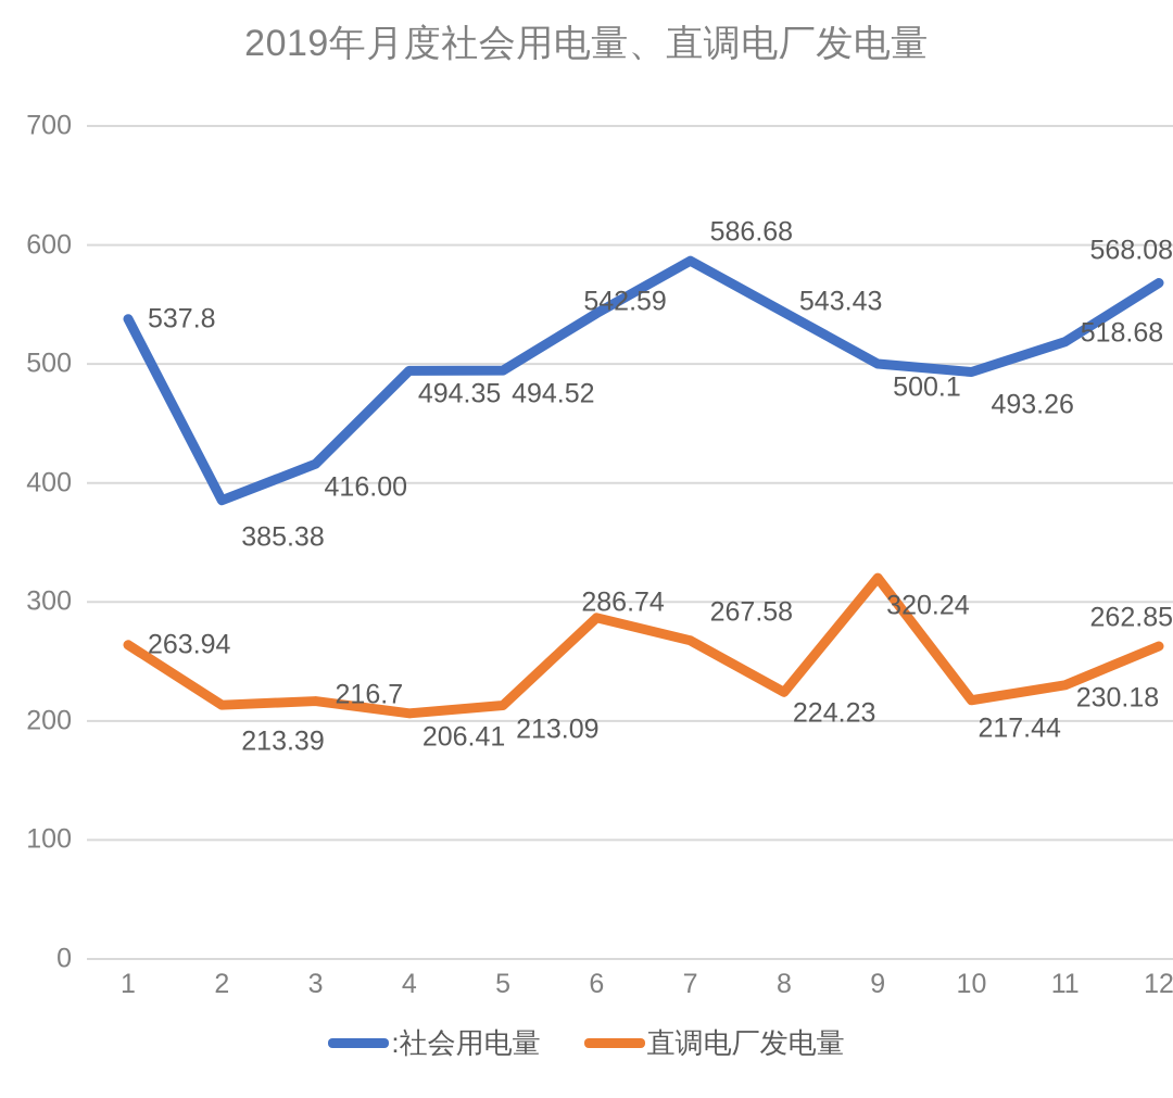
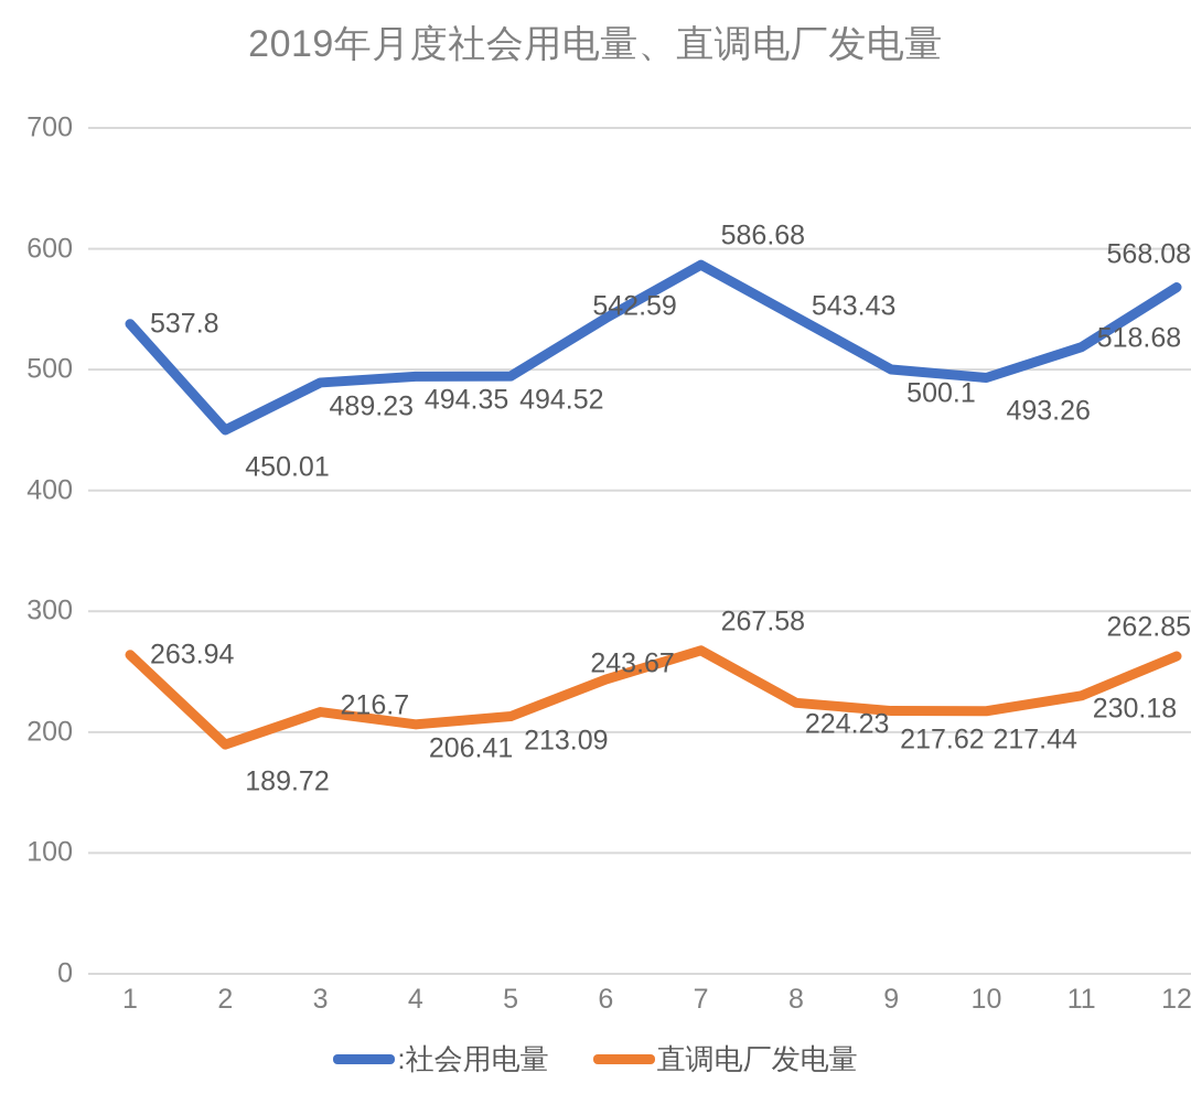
:社会用电量/2: 385.38 -> 450.01
直调电厂发电量/2: 213.39 -> 189.72
:社会用电量/3: 416.00 -> 489.23
直调电厂发电量/6: 286.74 -> 243.67
直调电厂发电量/9: 320.24 -> 217.62
